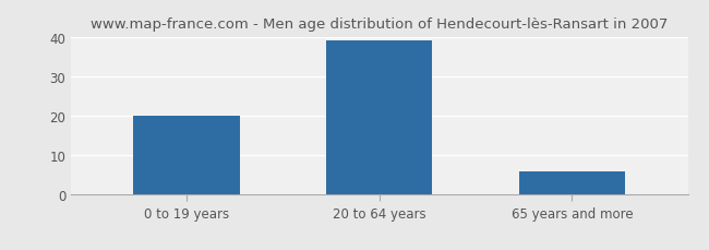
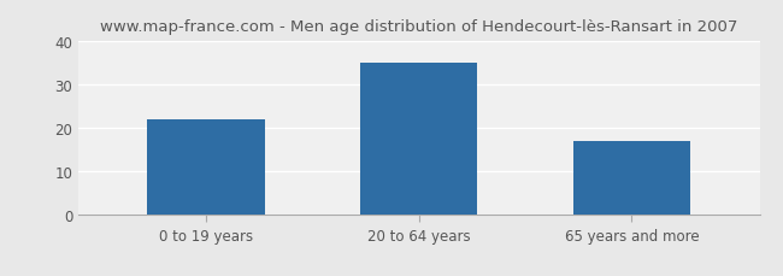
0 to 19 years: 20 -> 22
20 to 64 years: 39 -> 35
65 years and more: 6 -> 17
